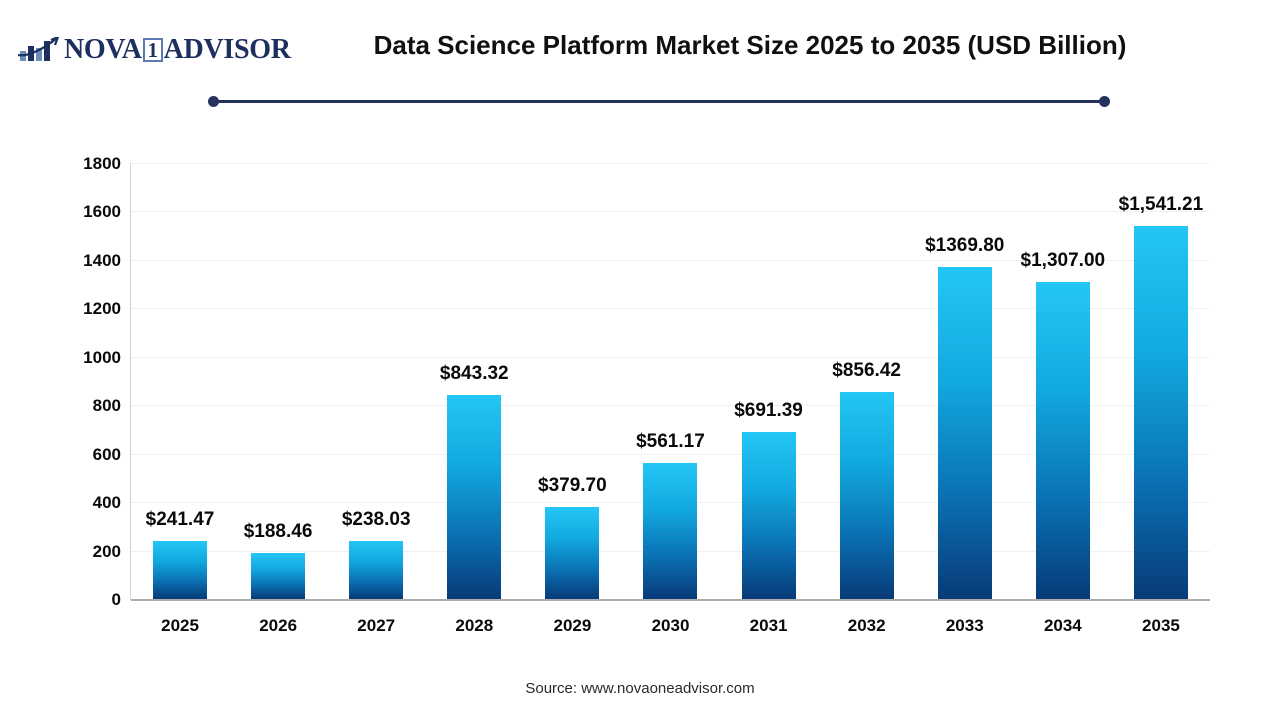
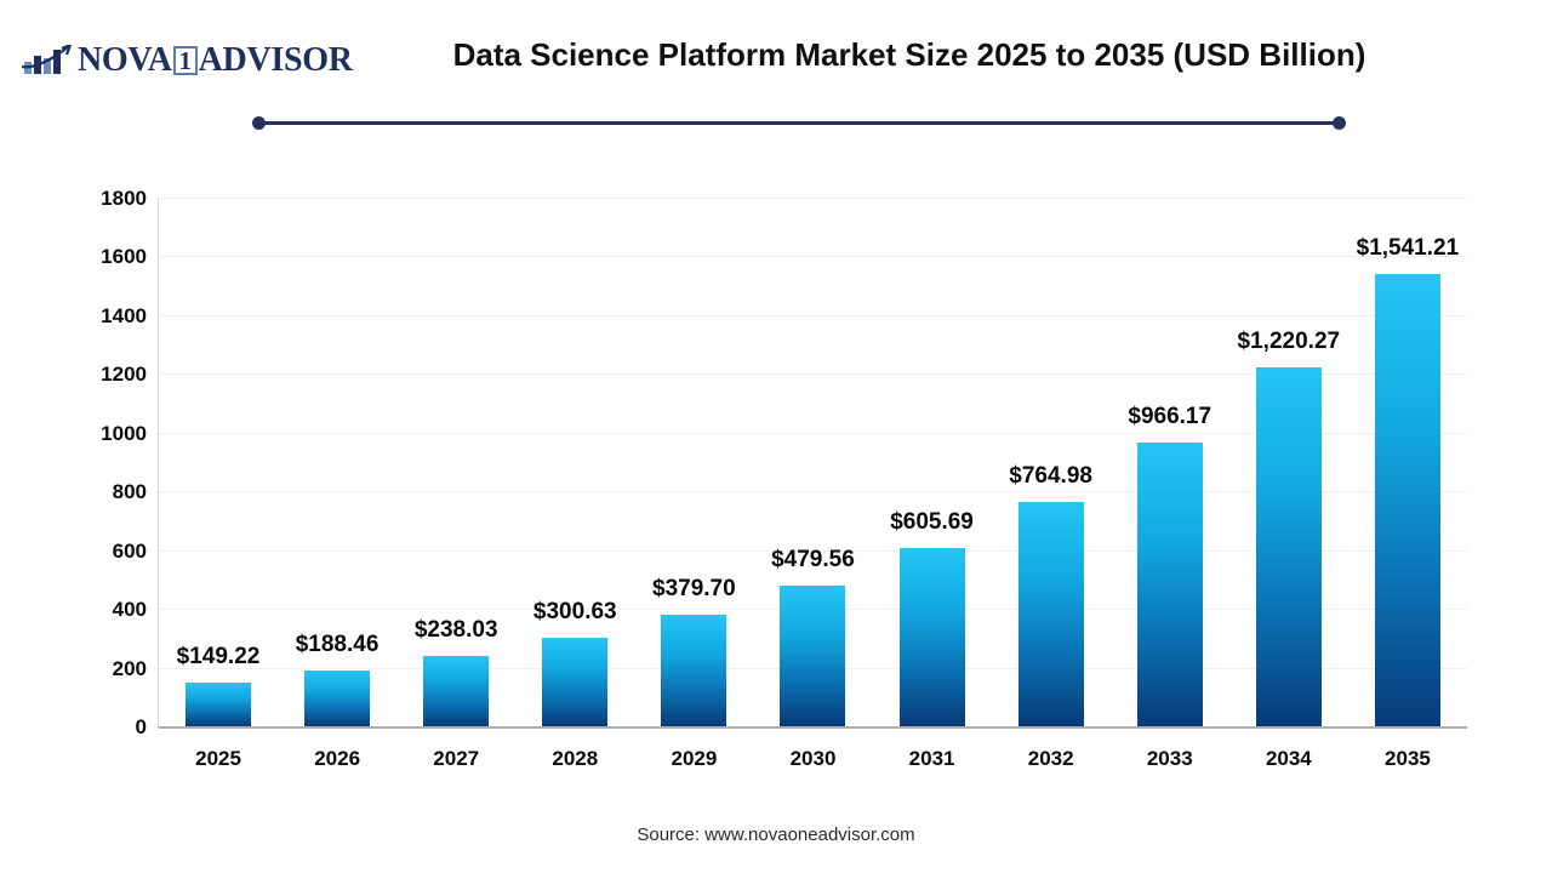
2025: $241.47 -> $149.22
2028: $843.32 -> $300.63
2030: $561.17 -> $479.56
2031: $691.39 -> $605.69
2032: $856.42 -> $764.98
2033: $1369.80 -> $966.17
2034: $1,307.00 -> $1,220.27
